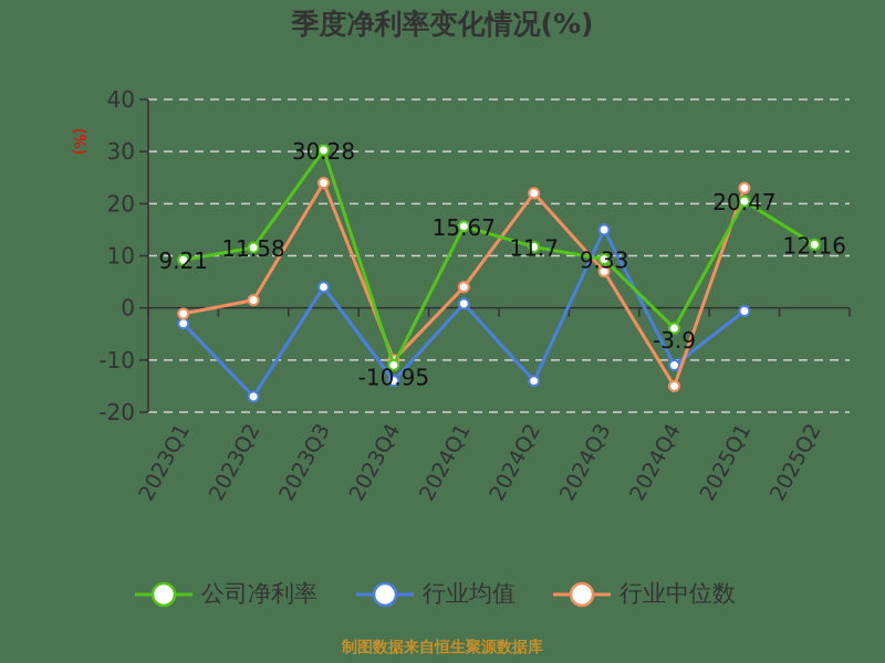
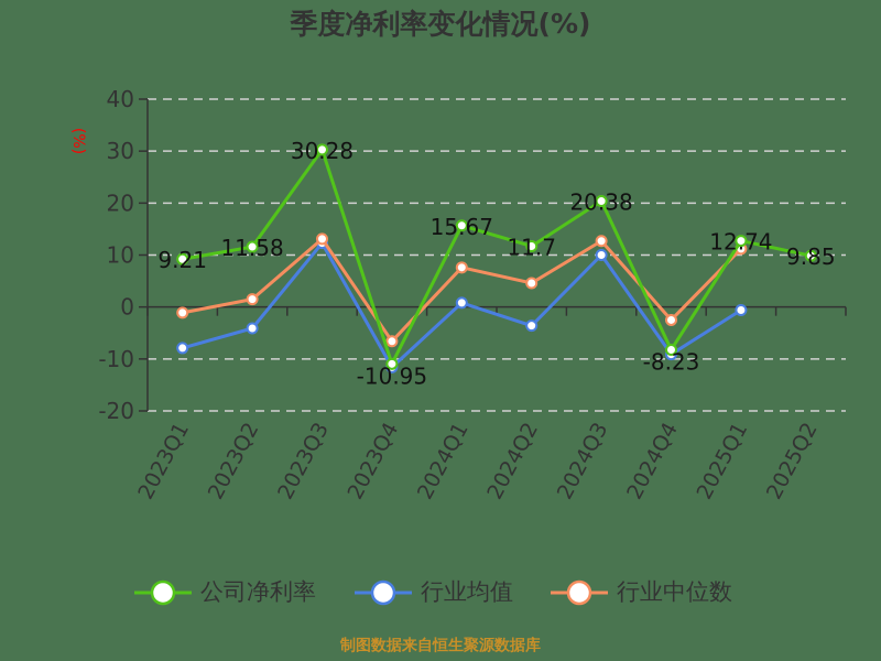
行业均值/2023Q1: -3 -> -8
行业均值/2023Q2: -17 -> -4
行业均值/2023Q3: 4 -> 12
行业中位数/2023Q3: 24 -> 13
行业均值/2023Q4: -14 -> -12
行业中位数/2023Q4: -10 -> -7
行业中位数/2024Q1: 4 -> 8
行业均值/2024Q2: -14 -> -4
行业中位数/2024Q2: 22 -> 5
公司净利率/2024Q3: 9.33 -> 20.38
行业均值/2024Q3: 15 -> 10
行业中位数/2024Q3: 7 -> 13
公司净利率/2024Q4: -3.9 -> -8.23
行业均值/2024Q4: -11 -> -9
行业中位数/2024Q4: -15 -> -2
公司净利率/2025Q1: 20.47 -> 12.74
行业中位数/2025Q1: 23 -> 11
公司净利率/2025Q2: 12.16 -> 9.85
